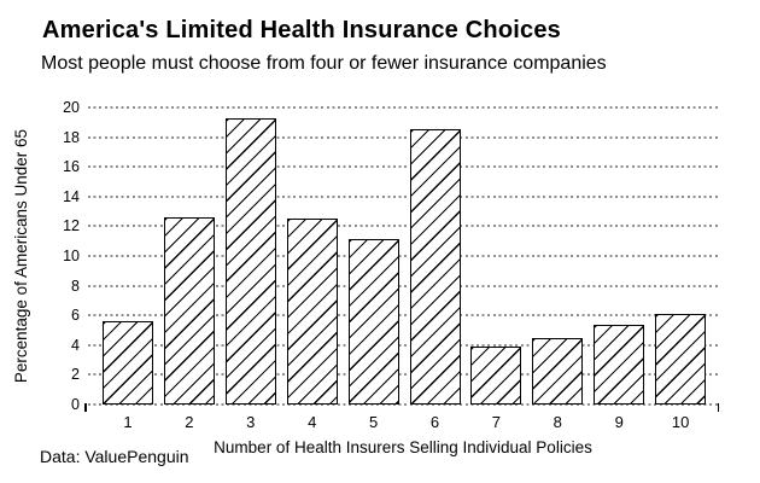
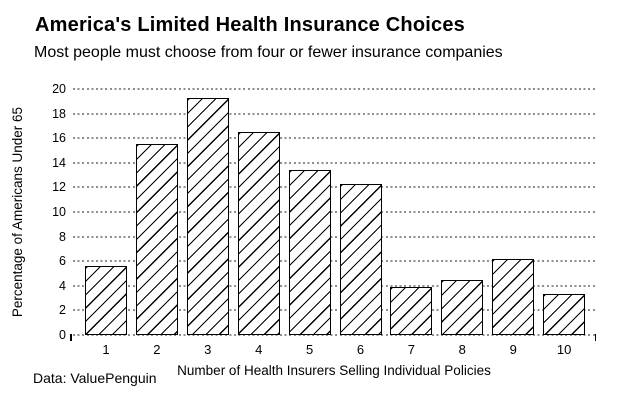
2: 12.6 -> 15.5
4: 12.5 -> 16.5
5: 11.1 -> 13.4
6: 18.5 -> 12.3
9: 5.4 -> 6.2
10: 6.1 -> 3.3
